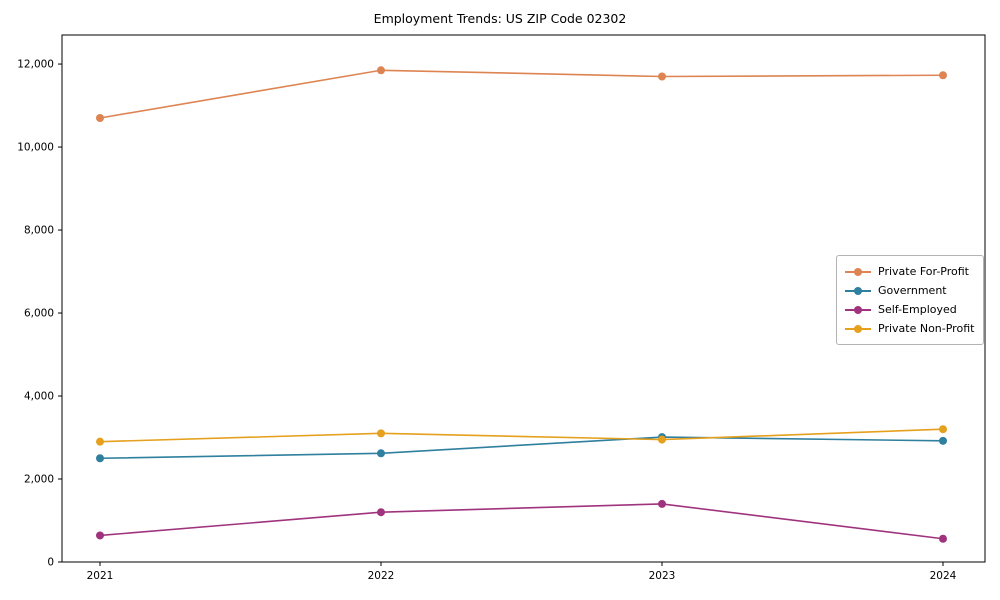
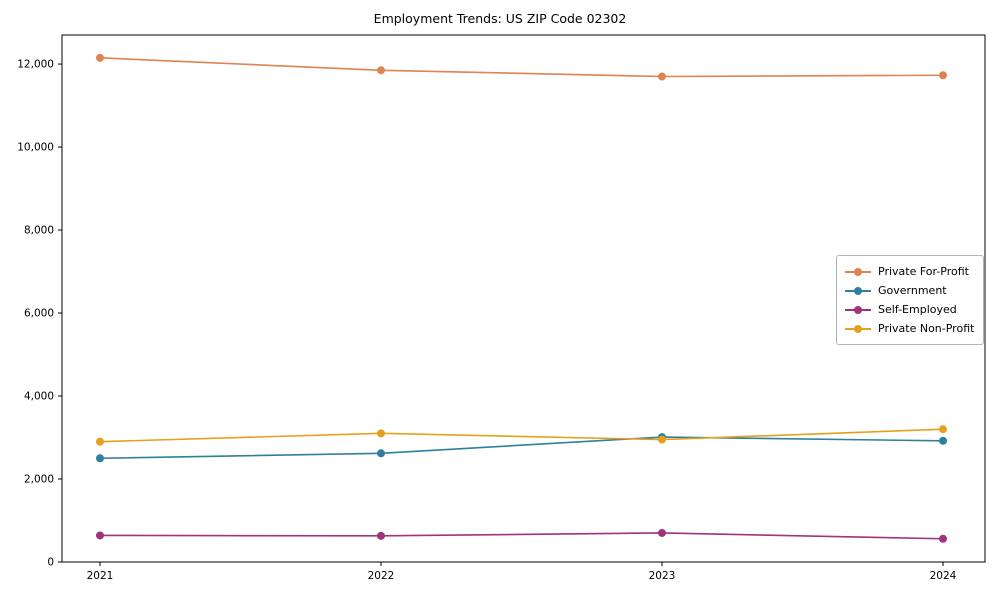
Private For-Profit/2021: 10700 -> 12200
Self-Employed/2022: 1200 -> 600
Self-Employed/2023: 1400 -> 700
